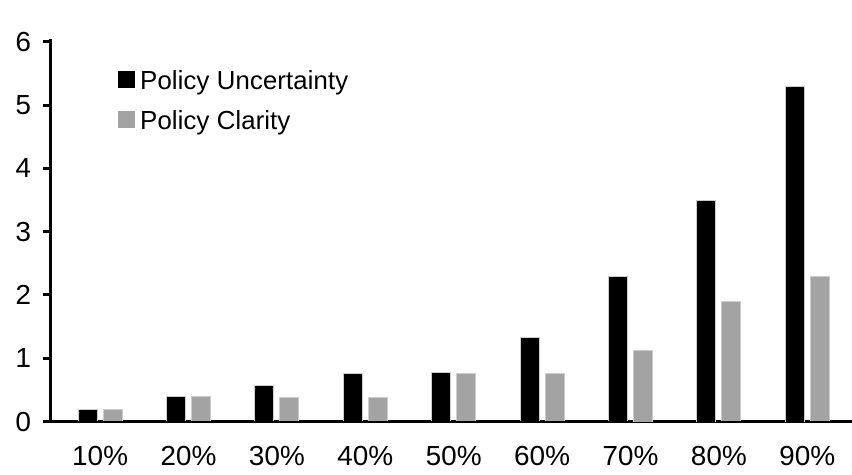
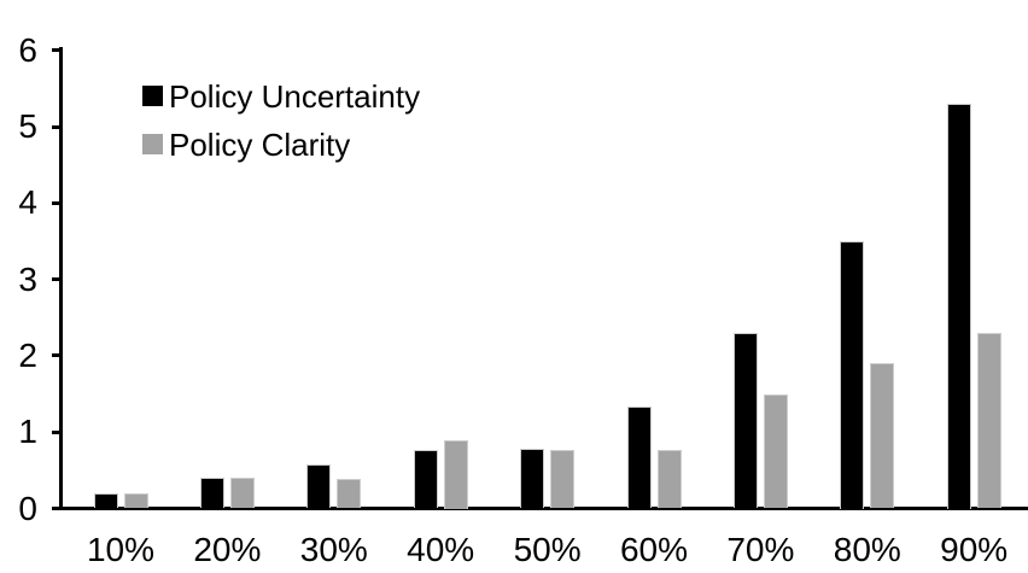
Policy Clarity/40%: 0.4 -> 0.9
Policy Clarity/70%: 1.1 -> 1.5
